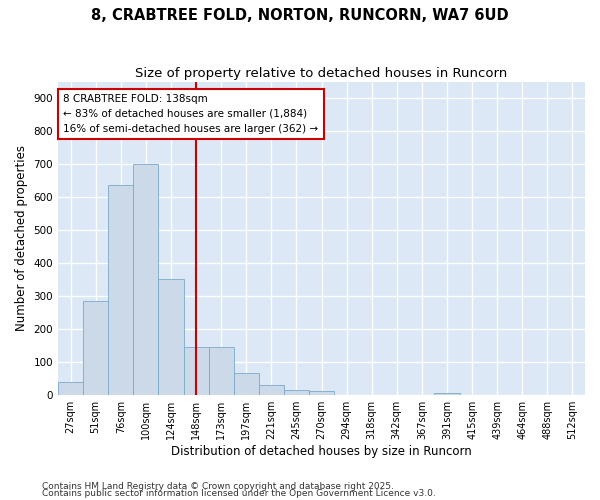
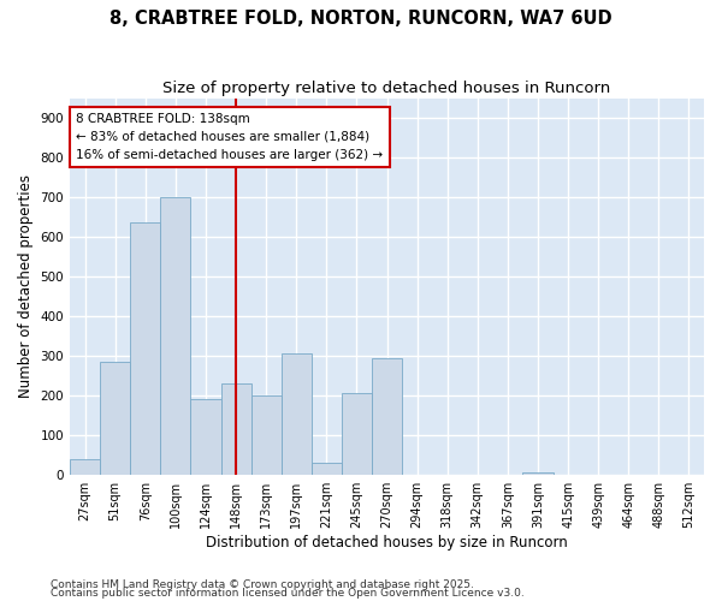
124sqm: 350 -> 190
148sqm: 145 -> 230
173sqm: 145 -> 200
197sqm: 65 -> 305
245sqm: 15 -> 205
270sqm: 10 -> 295
